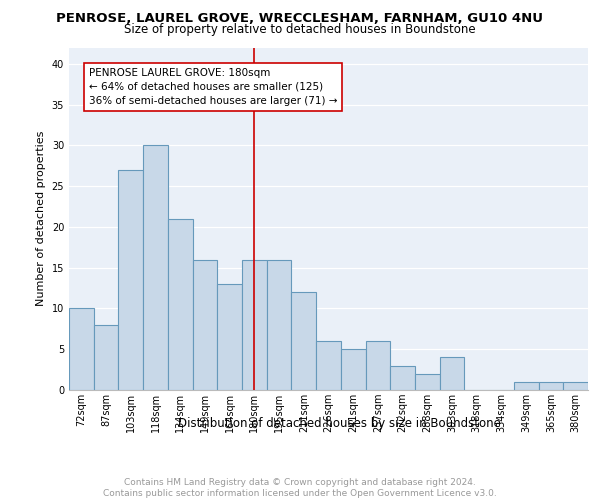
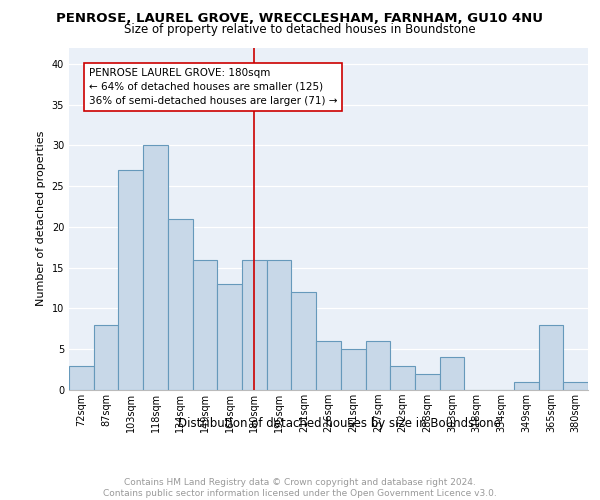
72sqm: 10 -> 3
365sqm: 1 -> 8
